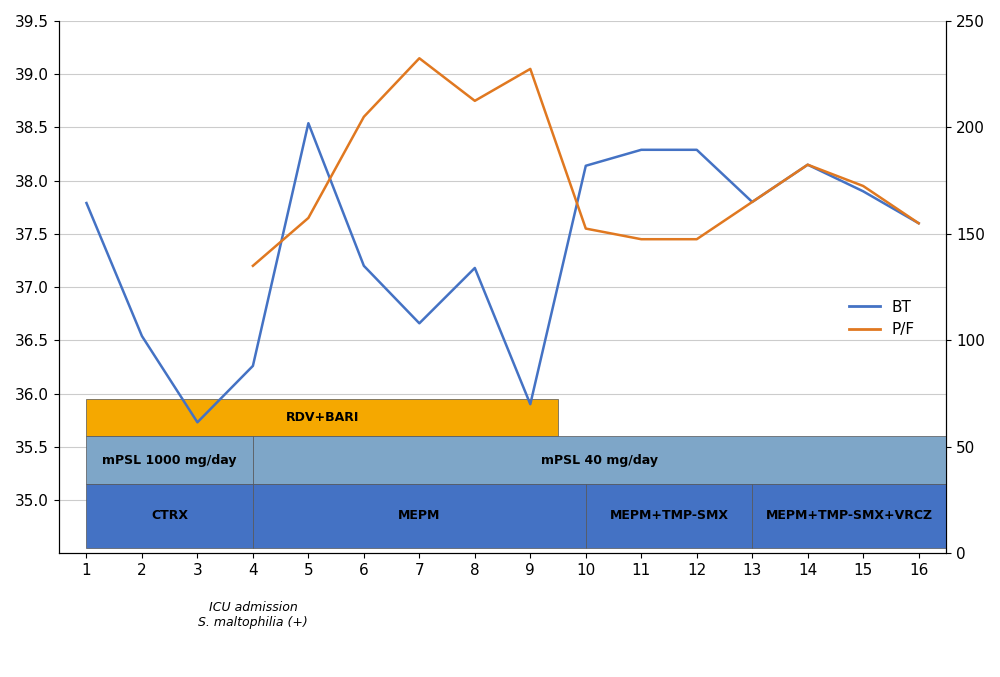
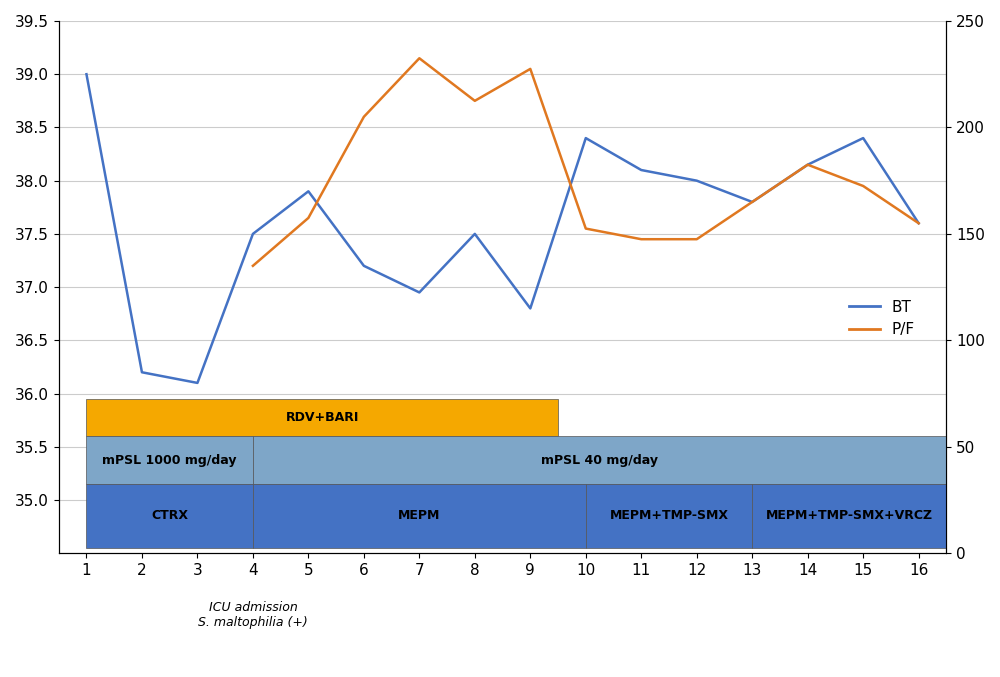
BT/1: 37.79 -> 39.00
BT/2: 36.54 -> 36.20
BT/3: 35.73 -> 36.10
BT/4: 36.26 -> 37.50
BT/5: 38.54 -> 37.90
BT/7: 36.66 -> 36.95
BT/8: 37.18 -> 37.50
BT/9: 35.90 -> 36.80
BT/10: 38.14 -> 38.40
BT/11: 38.29 -> 38.10
BT/12: 38.29 -> 38.00
BT/15: 37.90 -> 38.40
